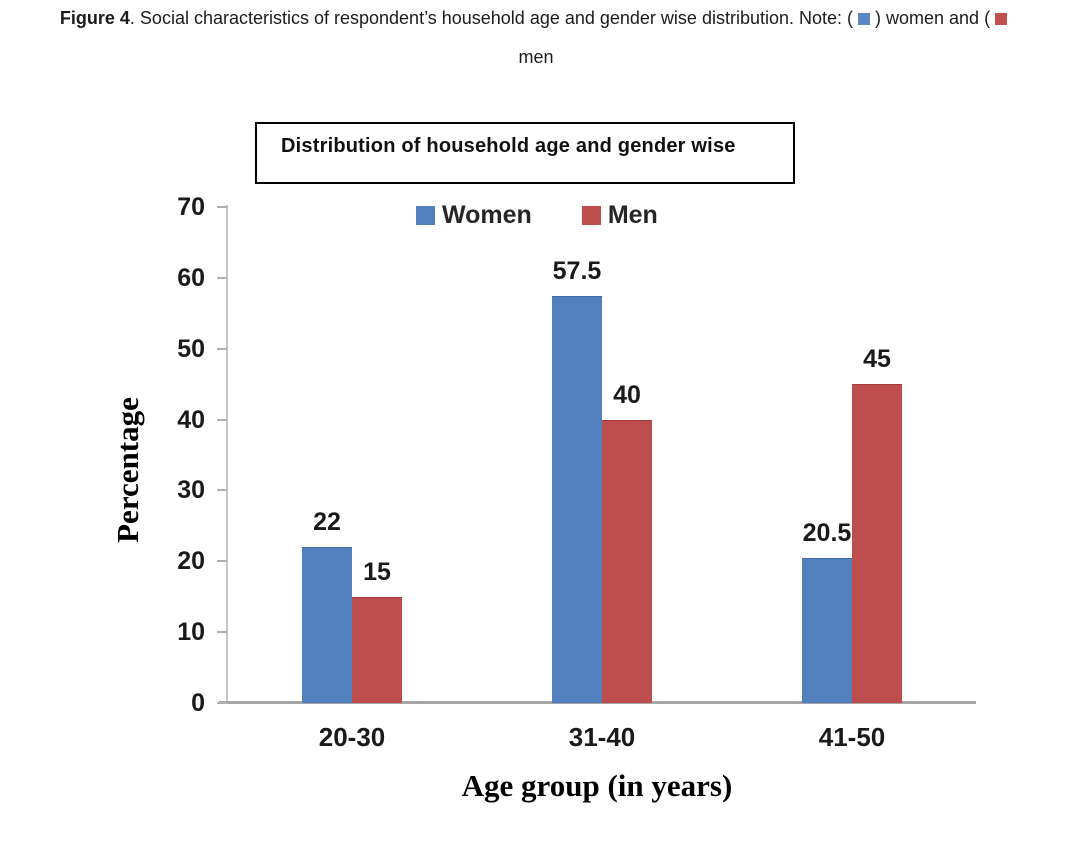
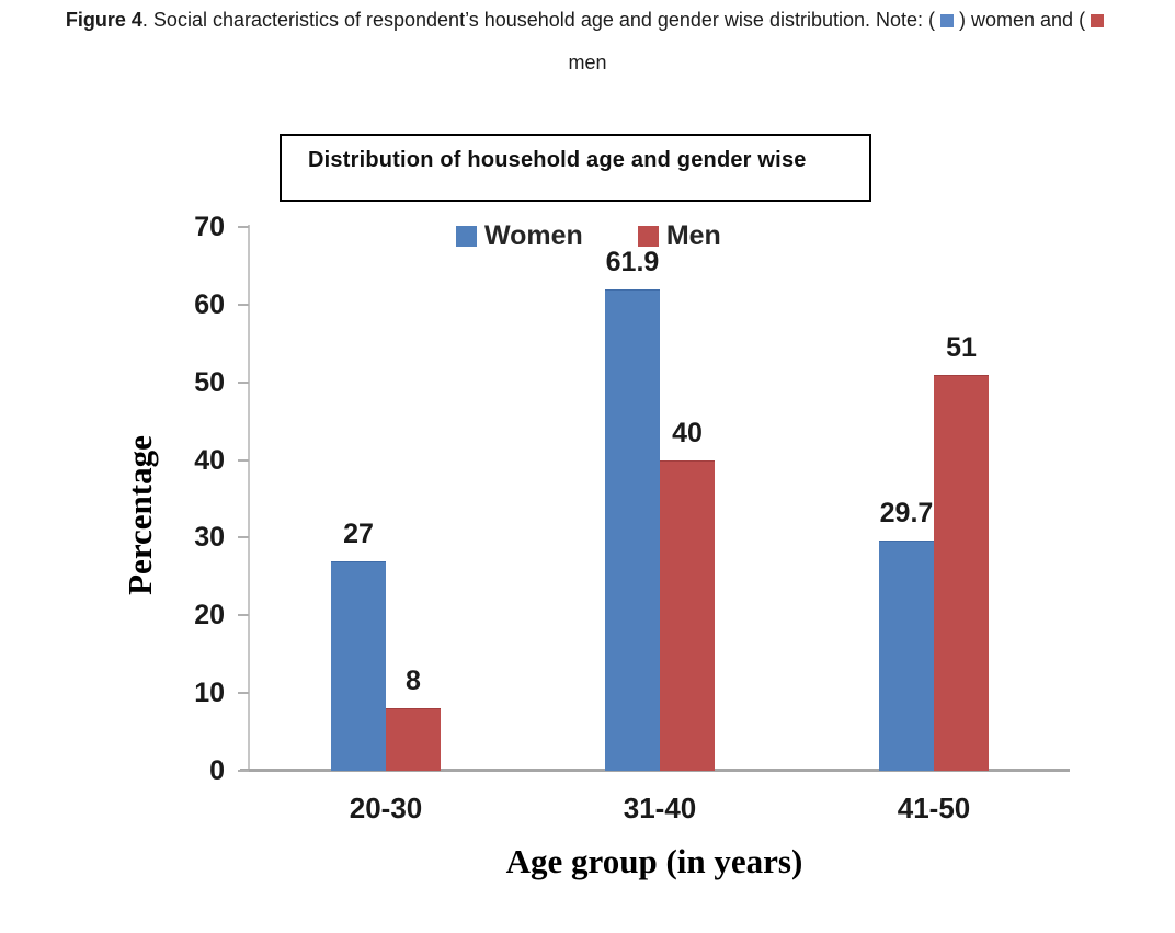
Women/20-30: 22 -> 27
Men/20-30: 15 -> 8
Women/31-40: 57.5 -> 61.9
Women/41-50: 20.5 -> 29.7
Men/41-50: 45 -> 51
